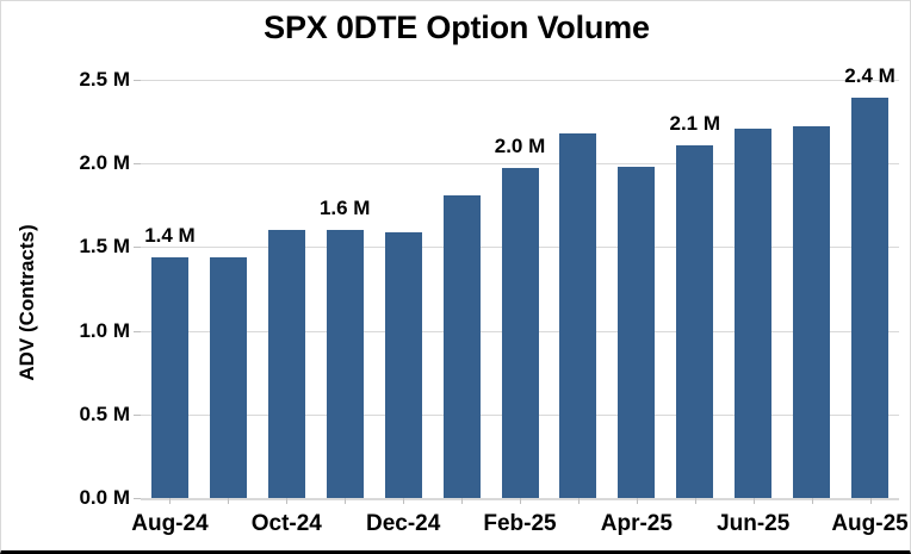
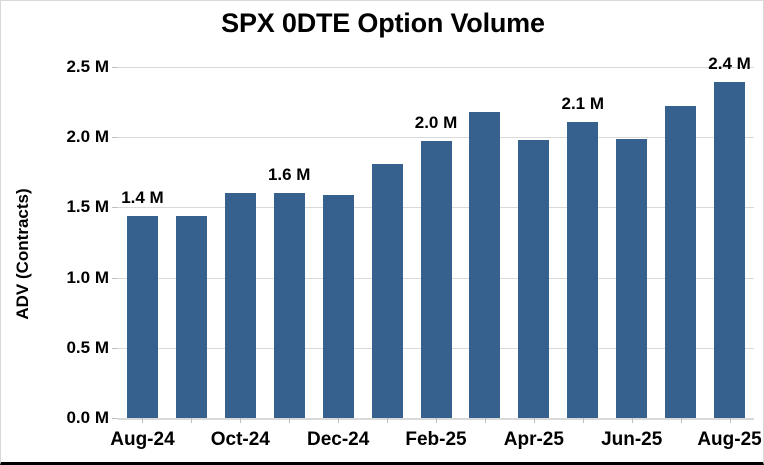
Jun-25: 2.21M -> 1.99M
